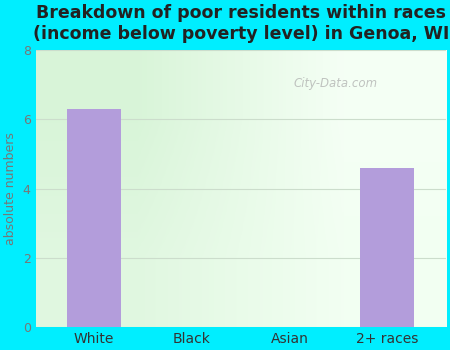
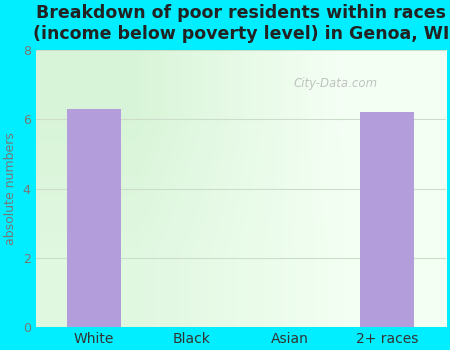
2+ races: 4.6 -> 6.2
